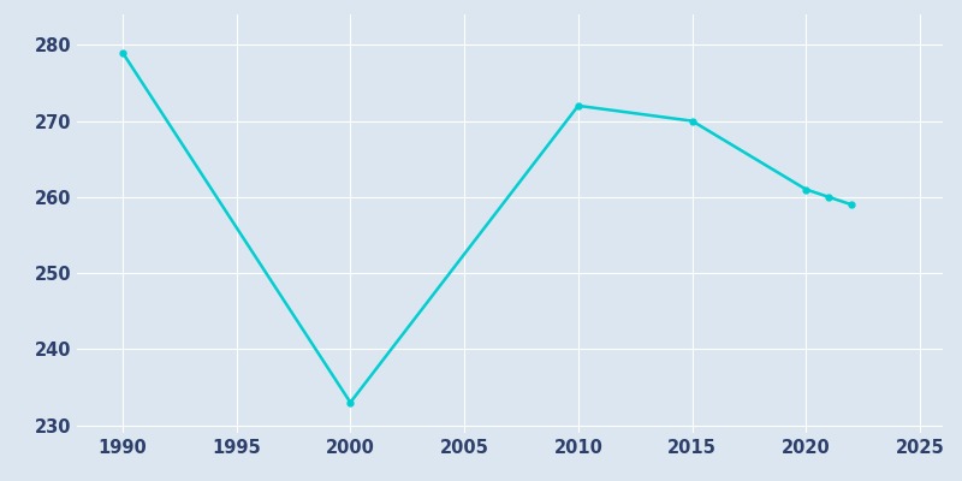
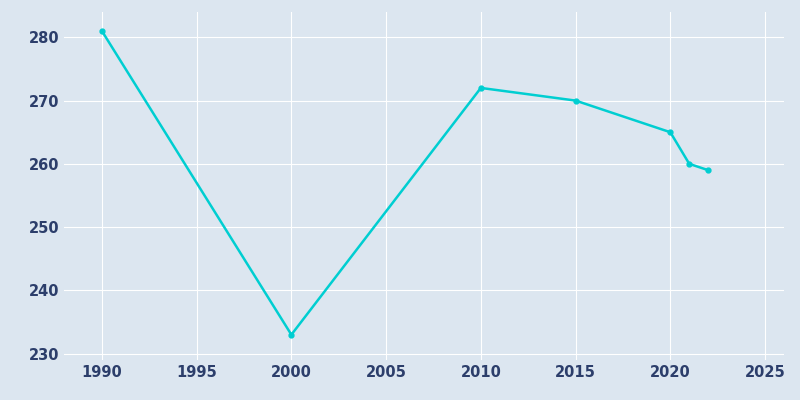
1990: 279 -> 281
2020: 261 -> 265
